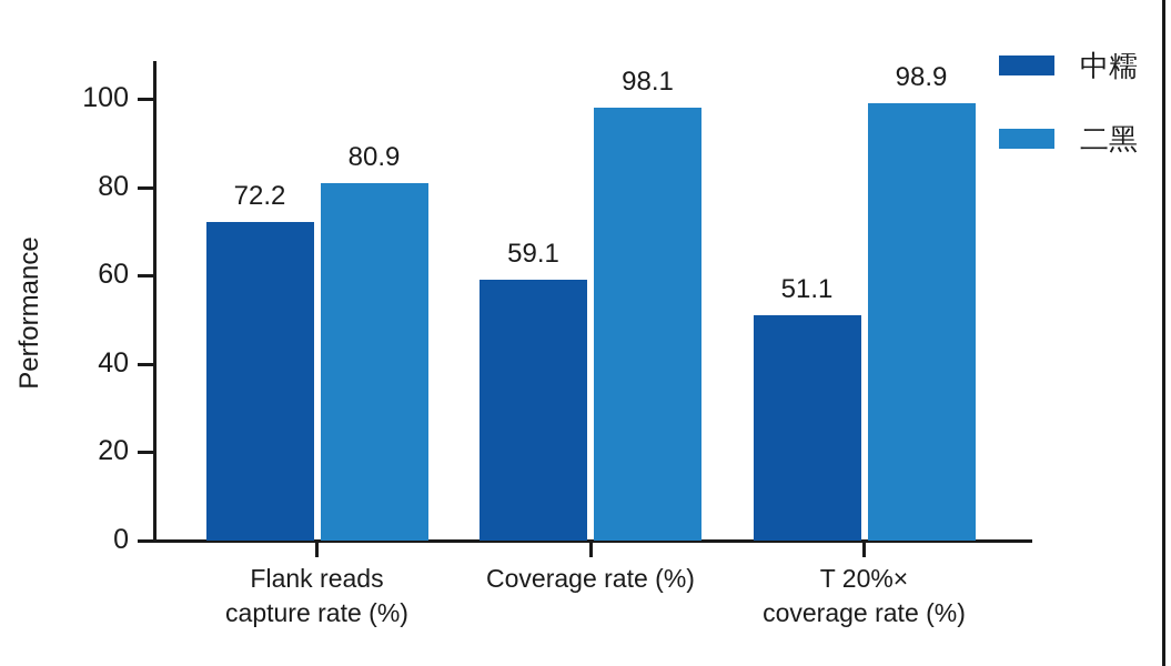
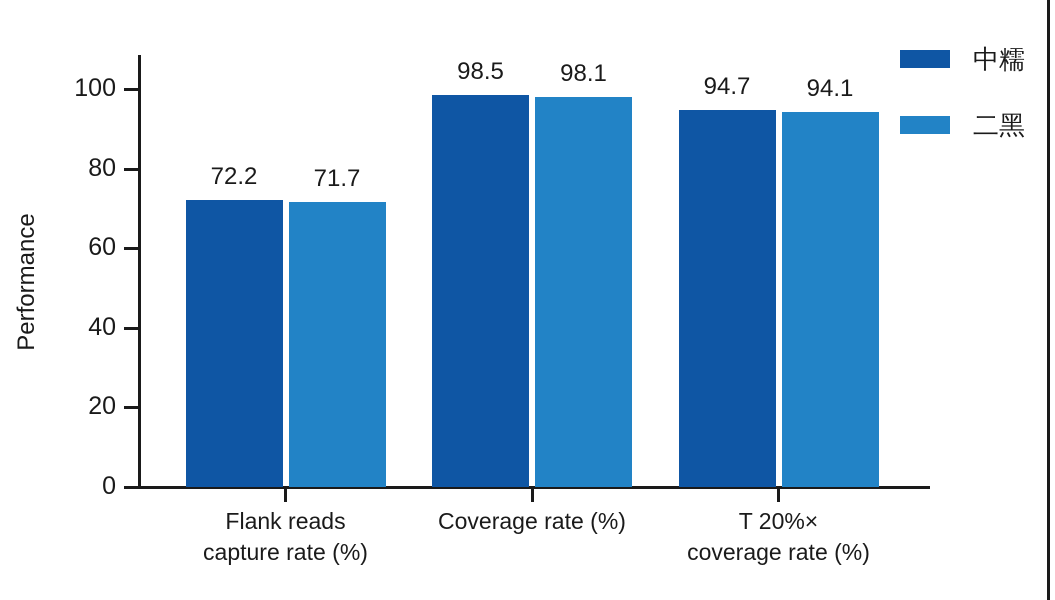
二黑/Flank reads capture rate (%): 80.9 -> 71.7
中糯/Coverage rate (%): 59.1 -> 98.5
中糯/T 20%× coverage rate (%): 51.1 -> 94.7
二黑/T 20%× coverage rate (%): 98.9 -> 94.1
